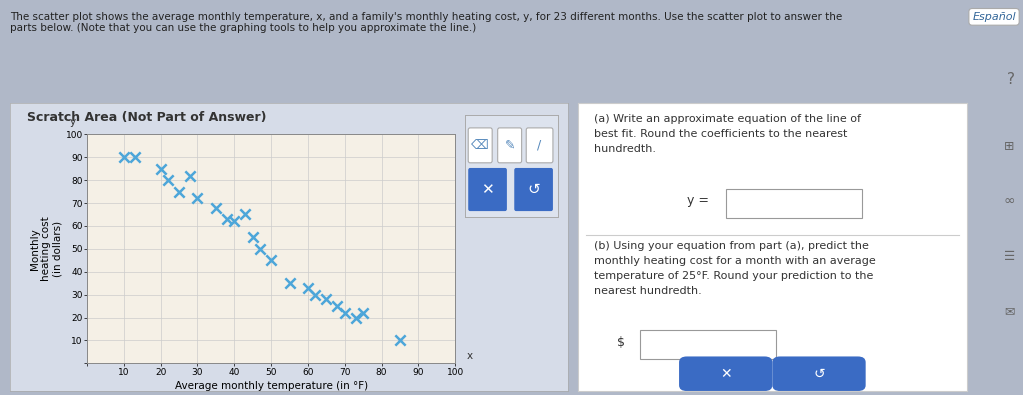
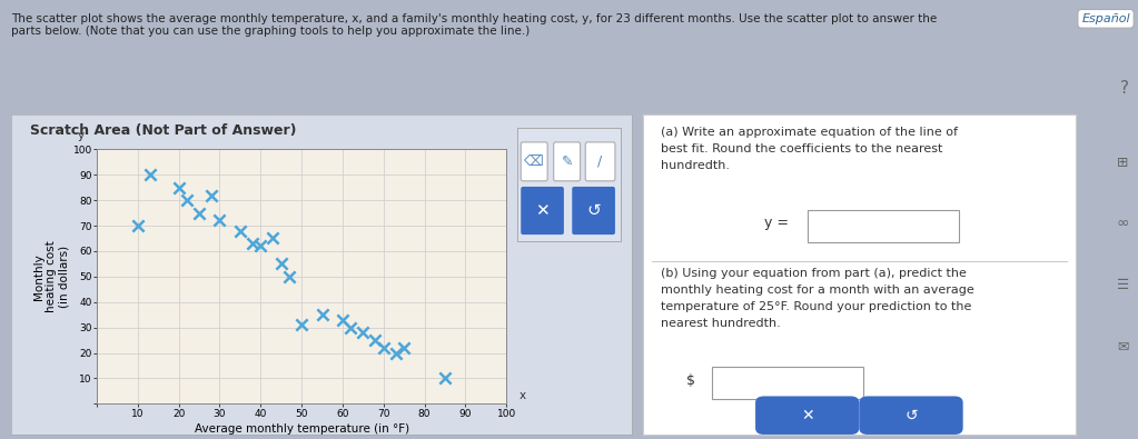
10: 90 -> 70
50: 45 -> 31
